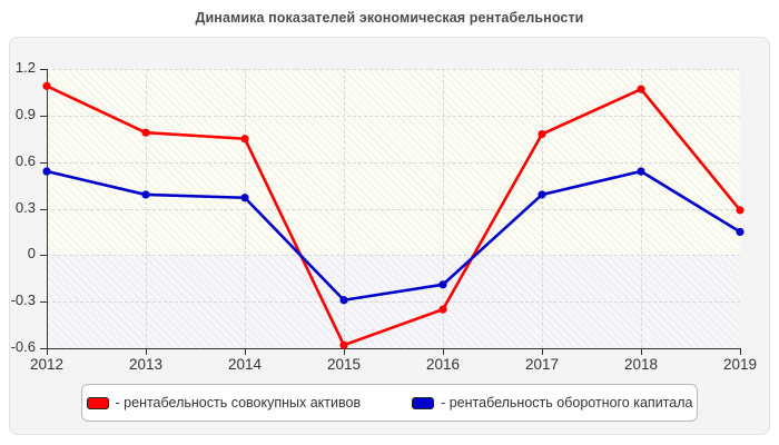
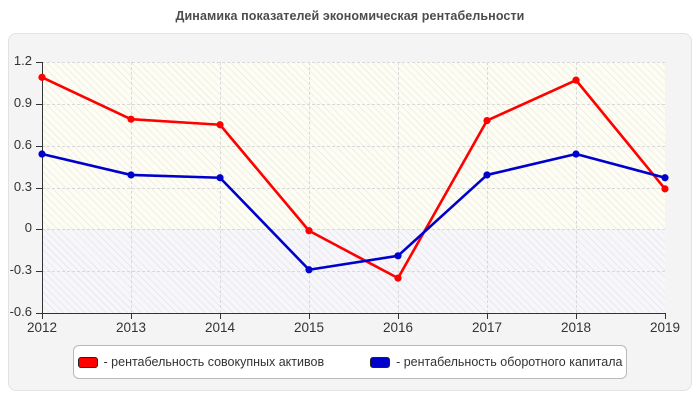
- рентабельность совокупных активов/2015: -0.58 -> -0.01
- рентабельность оборотного капитала/2019: 0.15 -> 0.37
